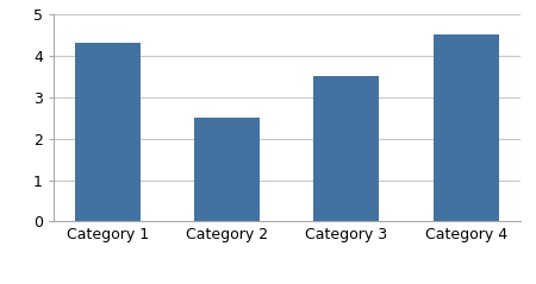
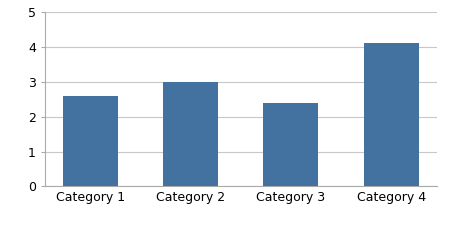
Category 1: 4.3 -> 2.6
Category 2: 2.5 -> 3.0
Category 3: 3.5 -> 2.4
Category 4: 4.5 -> 4.1
